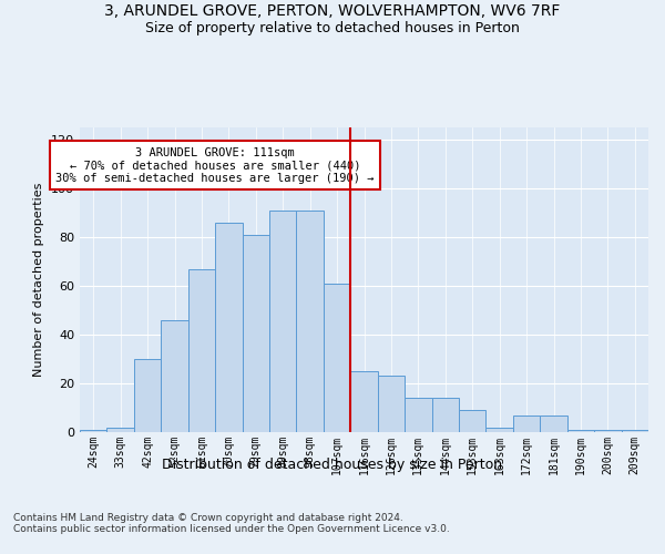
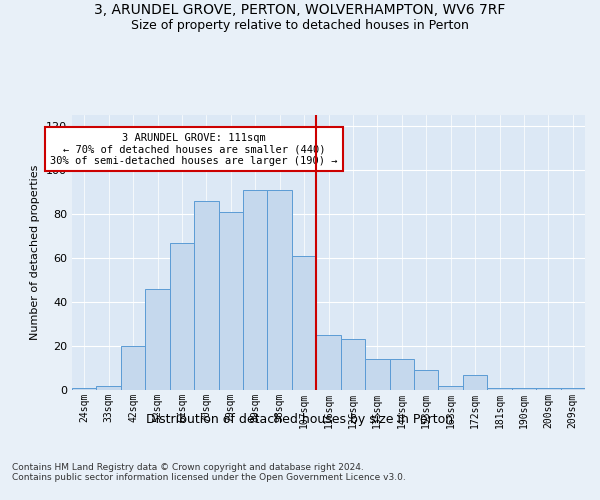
42sqm: 30 -> 20
181sqm: 7 -> 1
